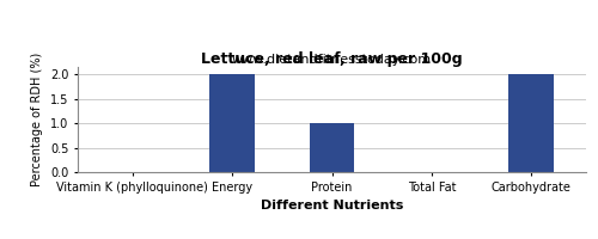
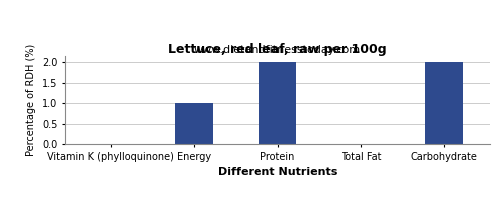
Energy: 2 -> 1
Protein: 1 -> 2
